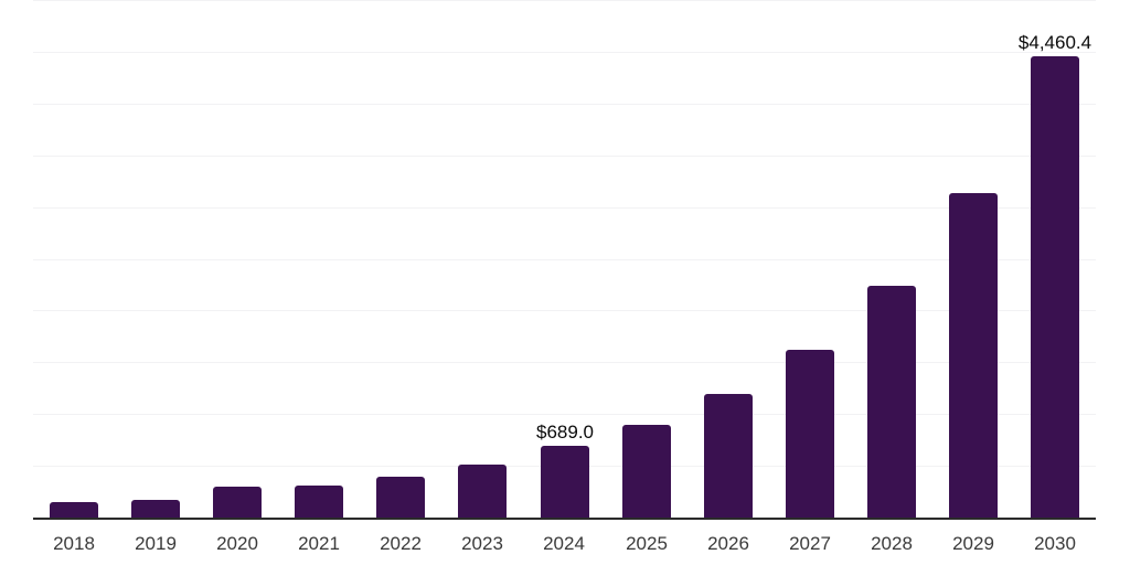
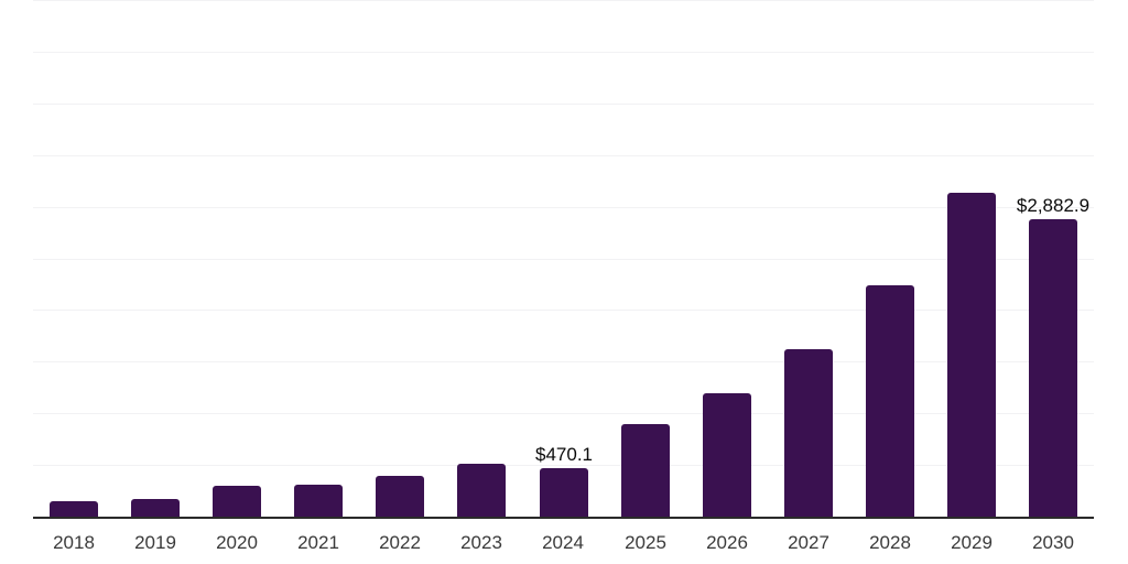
2024: $689.0 -> $470.1
2030: $4,460.4 -> $2,882.9
